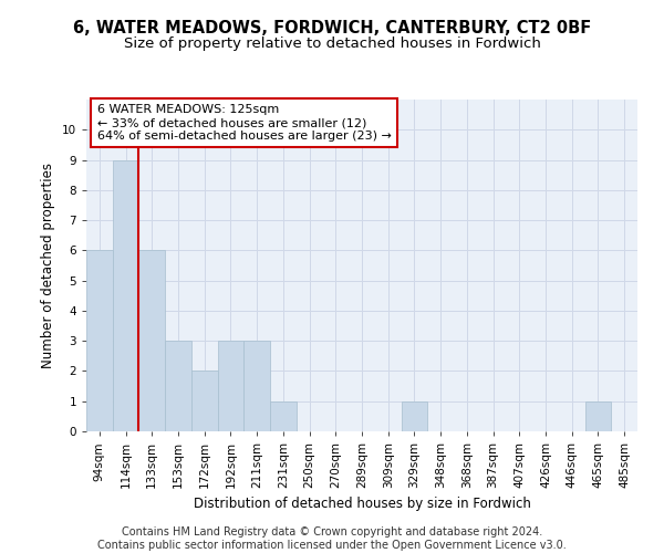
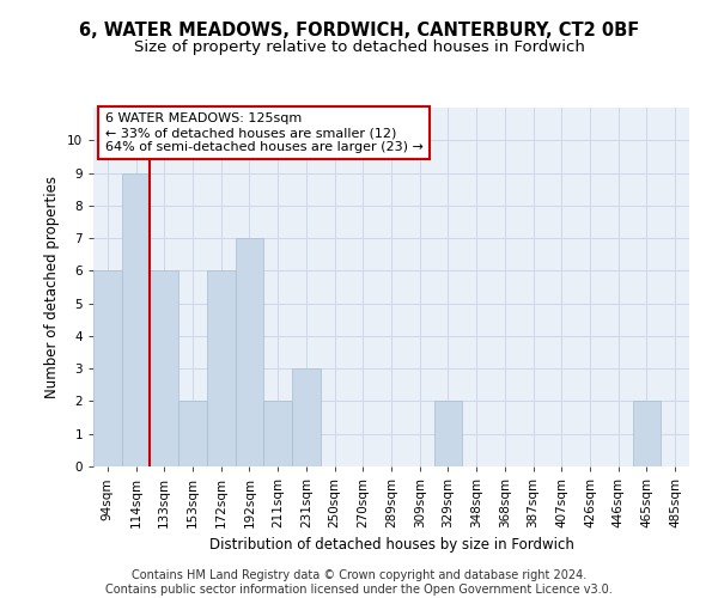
153sqm: 3 -> 2
172sqm: 2 -> 6
192sqm: 3 -> 7
211sqm: 3 -> 2
231sqm: 1 -> 3
329sqm: 1 -> 2
465sqm: 1 -> 2
